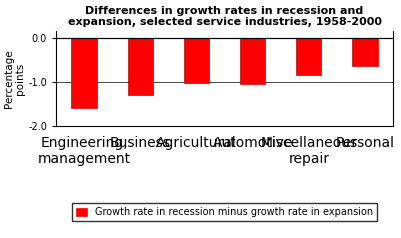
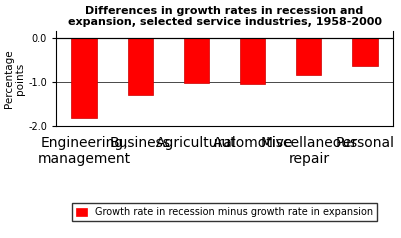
Engineering, management: -1.60 -> -1.82
